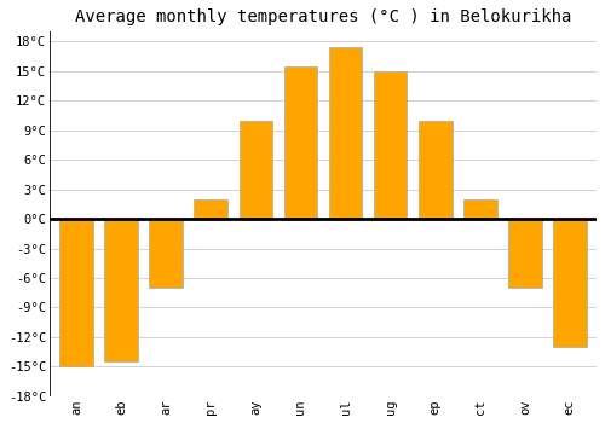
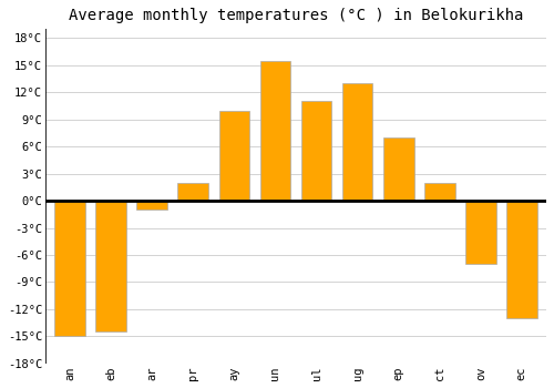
ar: -7.0°C -> -1.0°C
ul: 17.5°C -> 11.0°C
ug: 15.0°C -> 13.0°C
ep: 10.0°C -> 7.0°C
